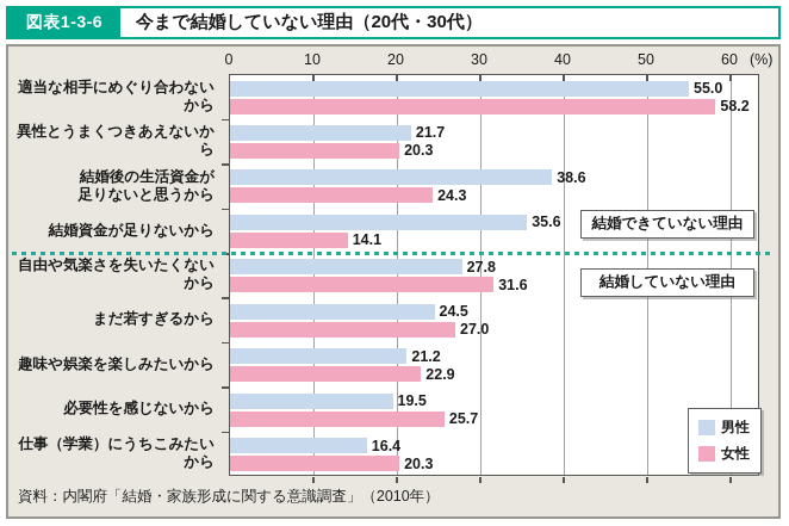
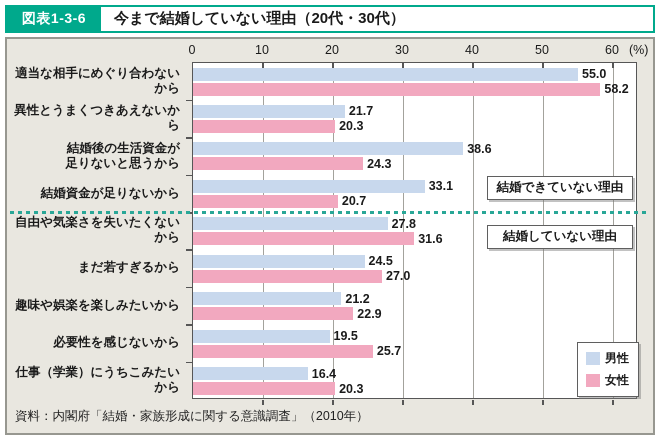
男性/結婚資金が足りないから: 35.6 -> 33.1
女性/結婚資金が足りないから: 14.1 -> 20.7
